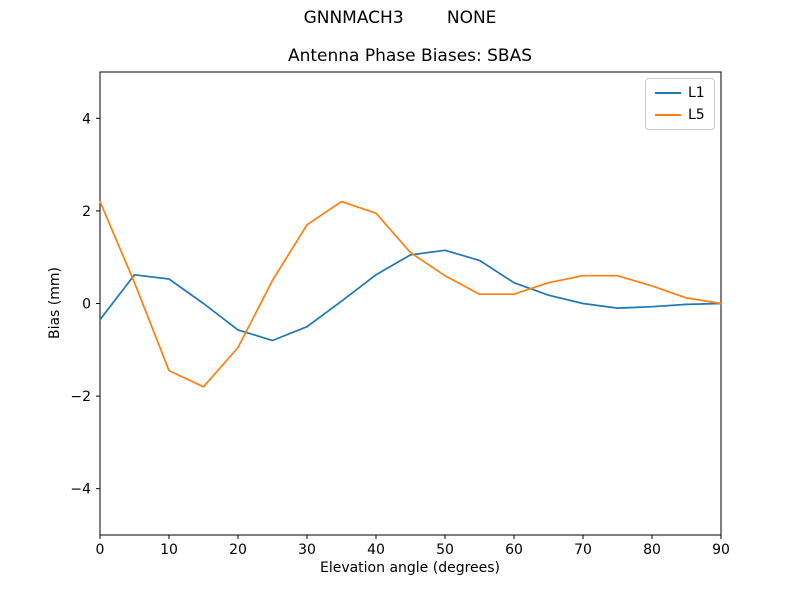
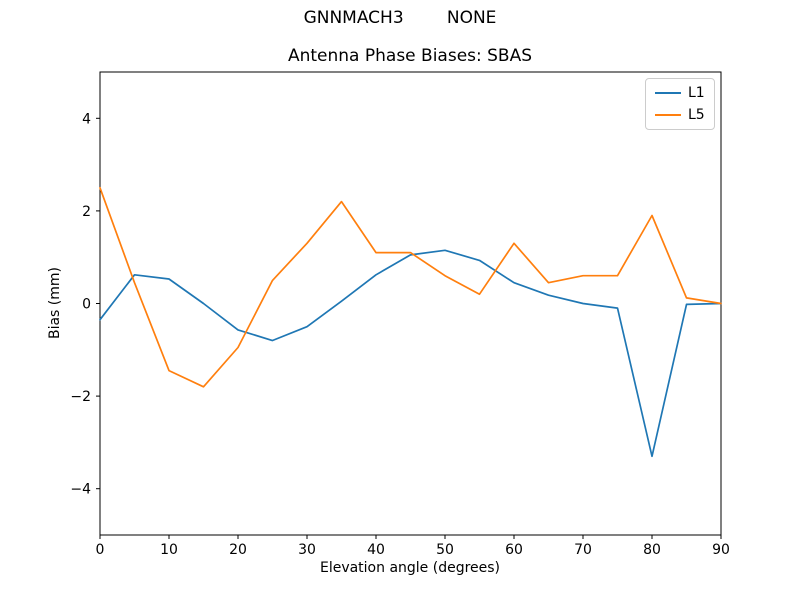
L5/0: 2.2 -> 2.5
L5/30: 1.7 -> 1.3
L5/40: 1.9 -> 1.1
L5/60: 0.2 -> 1.3
L1/80: -0.1 -> -3.3
L5/80: 0.4 -> 1.9
